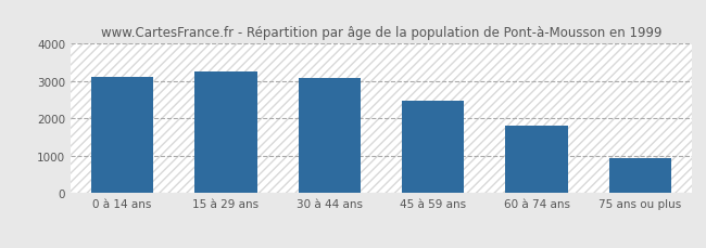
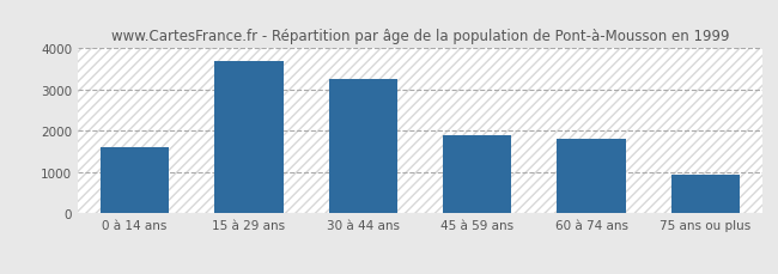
0 à 14 ans: 3100 -> 1600
15 à 29 ans: 3270 -> 3700
30 à 44 ans: 3090 -> 3250
45 à 59 ans: 2470 -> 1900
